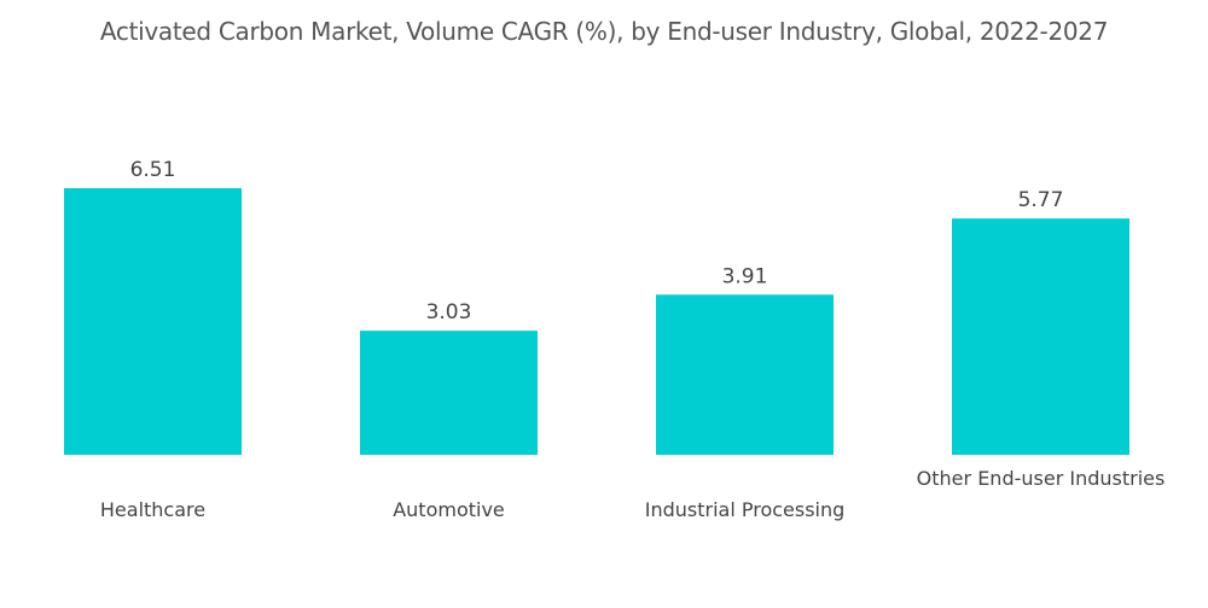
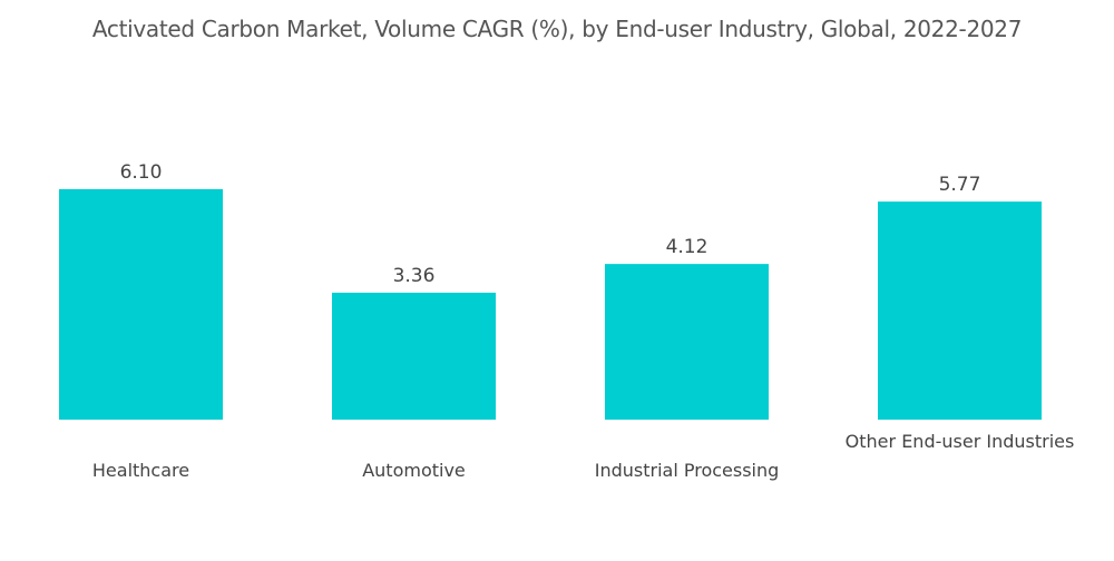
Healthcare: 6.51 -> 6.10
Automotive: 3.03 -> 3.36
Industrial Processing: 3.91 -> 4.12
